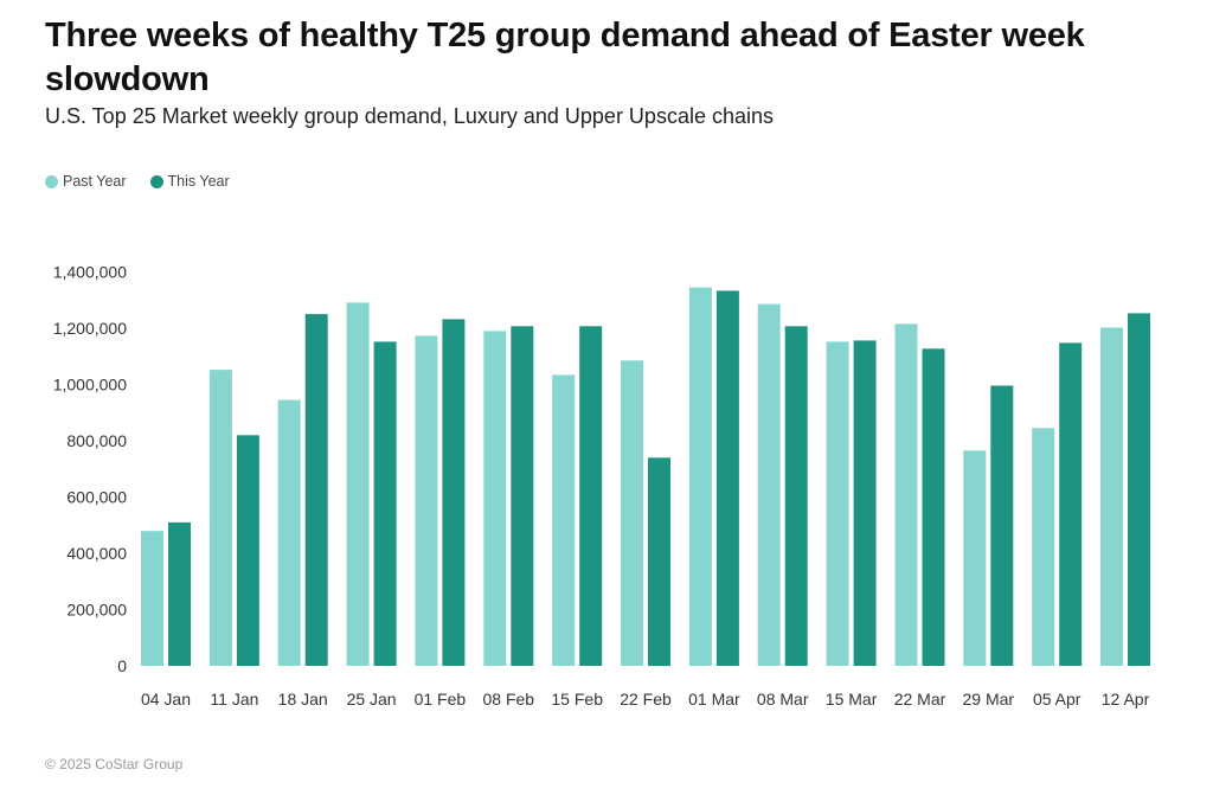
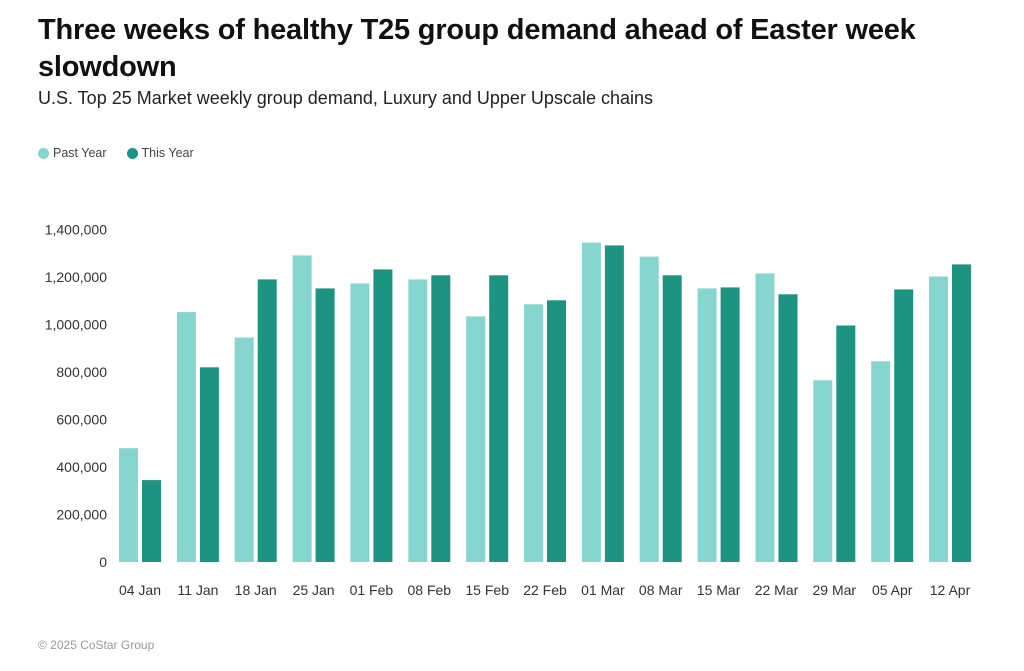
This Year/04 Jan: 510000 -> 340000
This Year/18 Jan: 1250000 -> 1190000
This Year/22 Feb: 740000 -> 1100000
